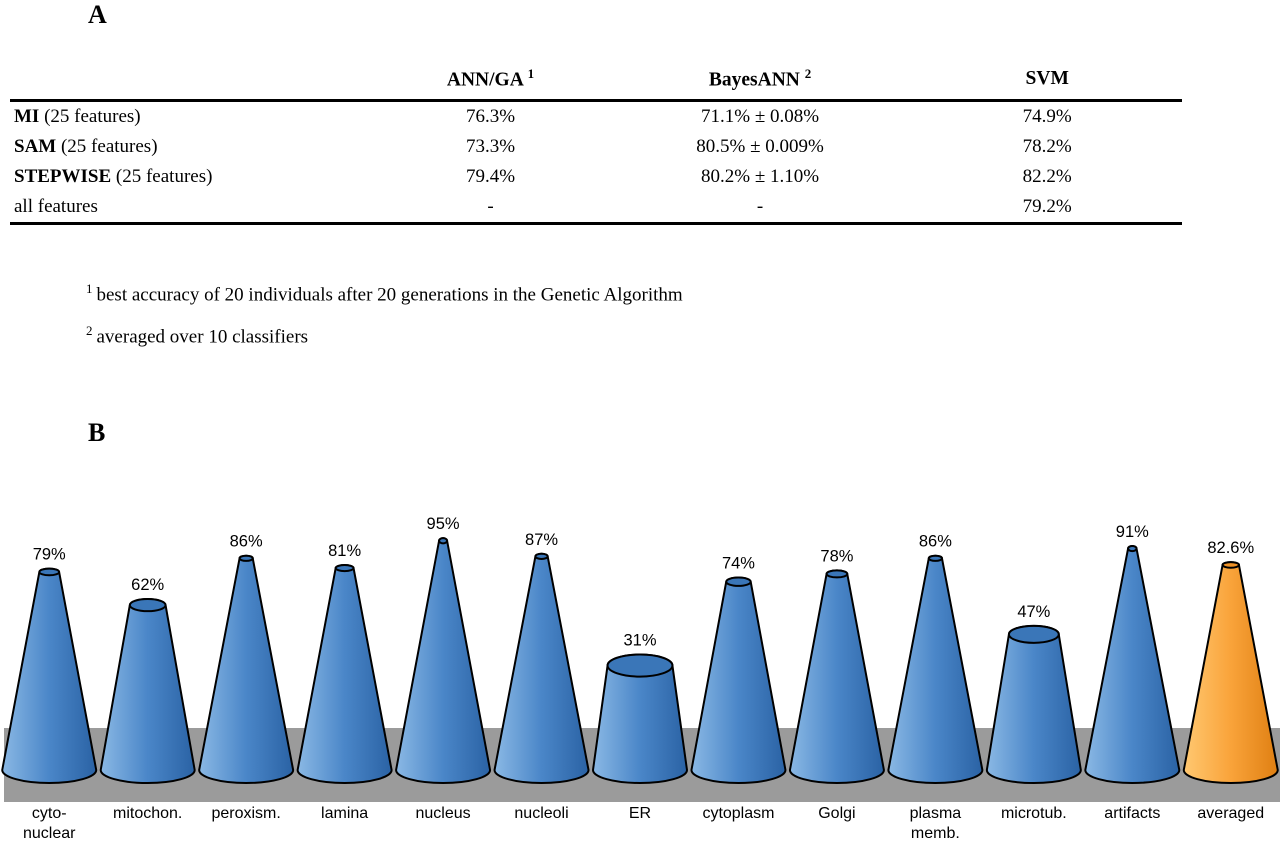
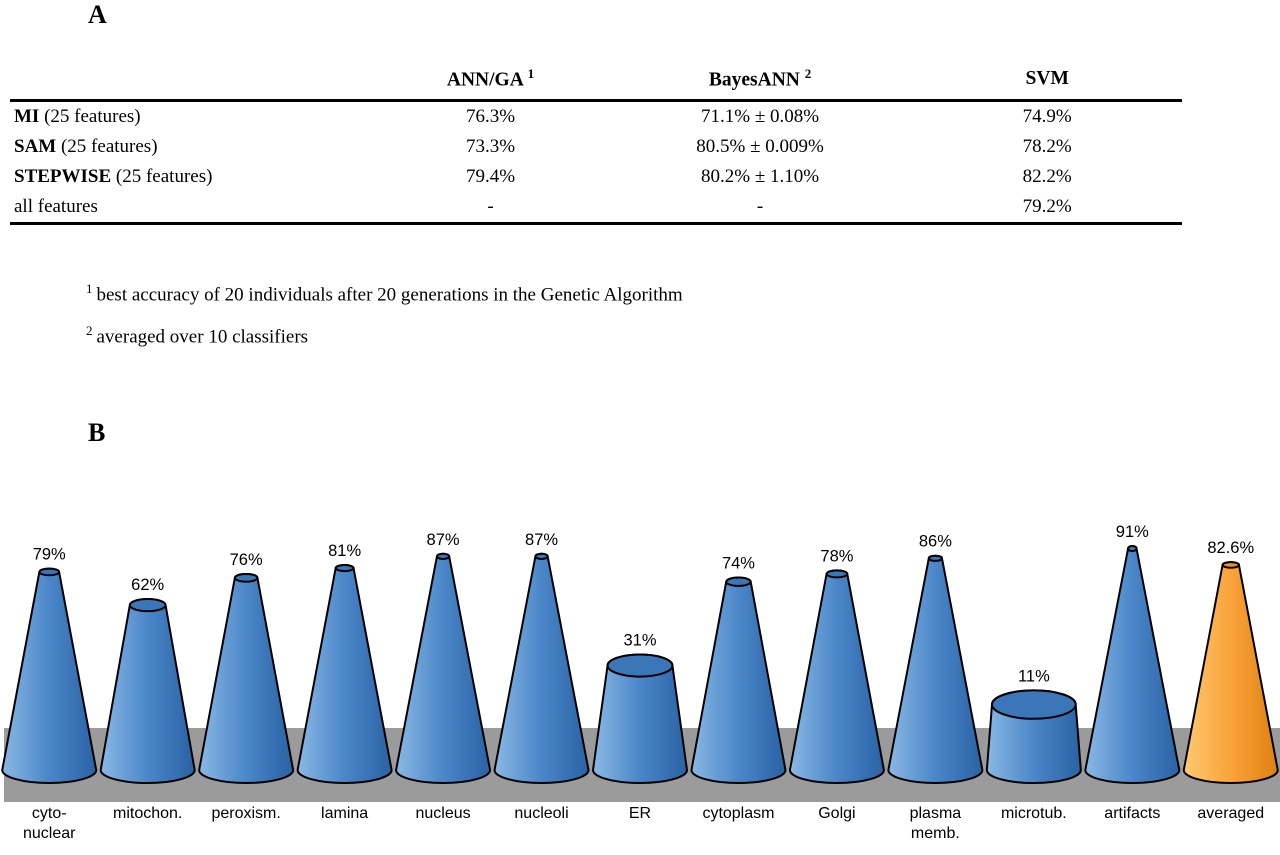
peroxism.: 86% -> 76%
nucleus: 95% -> 87%
microtub.: 47% -> 11%
